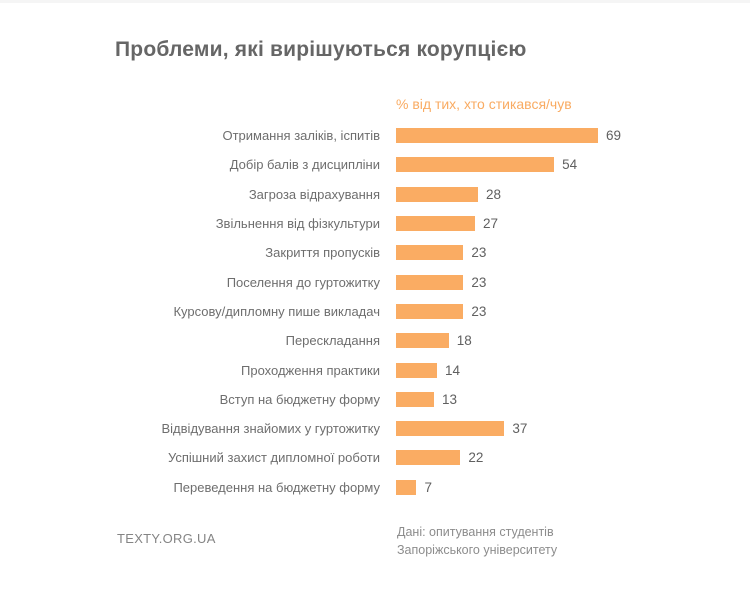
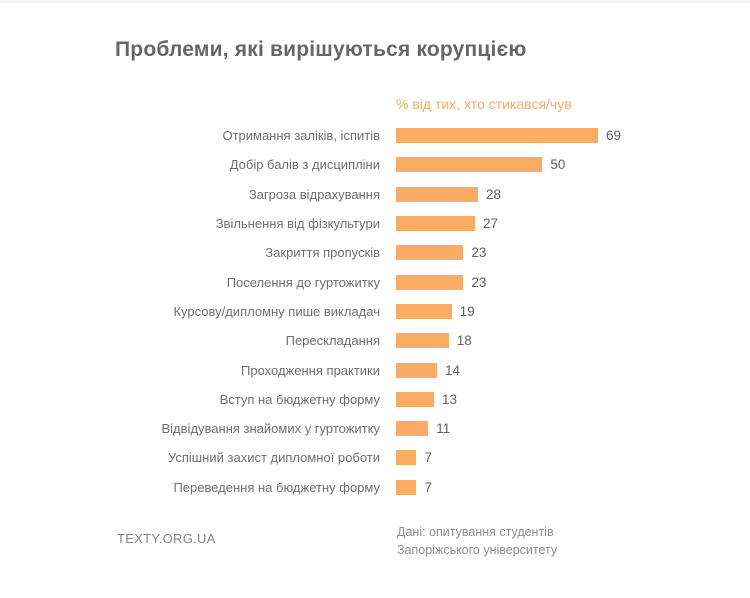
Добір балів з дисципліни: 54 -> 50
Курсову/дипломну пише викладач: 23 -> 19
Відвідування знайомих у гуртожитку: 37 -> 11
Успішний захист дипломної роботи: 22 -> 7
